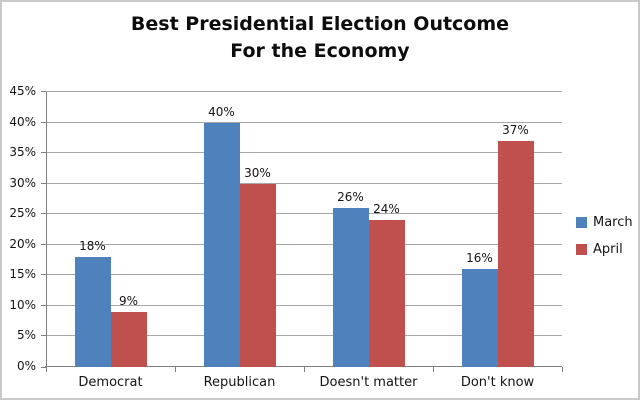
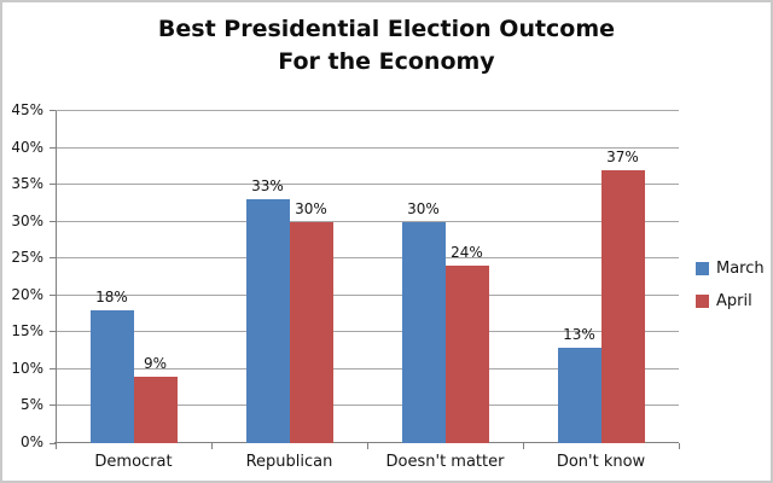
March/Republican: 40% -> 33%
March/Doesn't matter: 26% -> 30%
March/Don't know: 16% -> 13%
